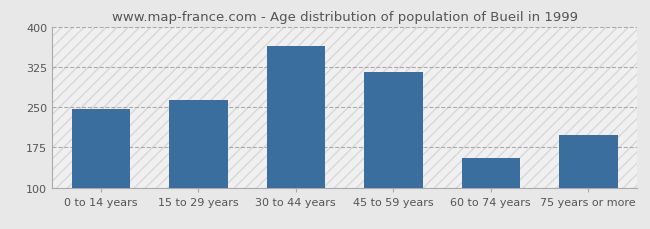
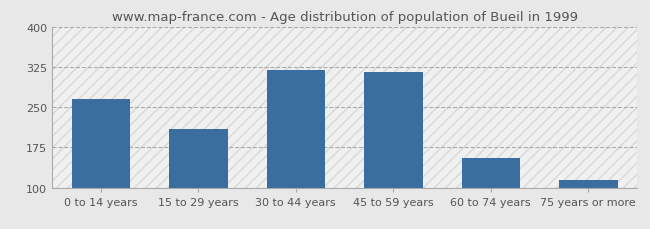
0 to 14 years: 246 -> 265
15 to 29 years: 264 -> 210
30 to 44 years: 364 -> 320
75 years or more: 198 -> 115
